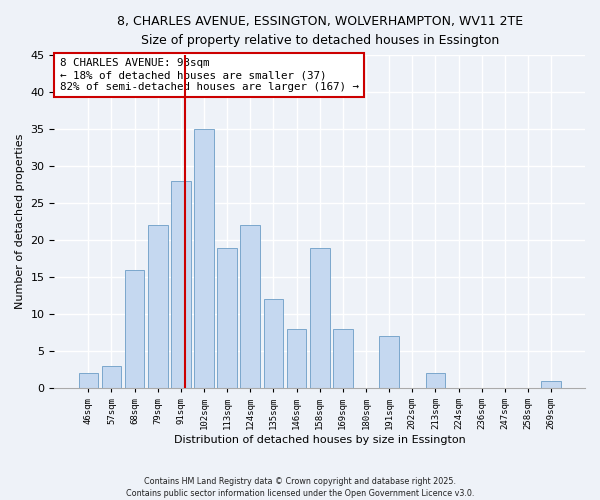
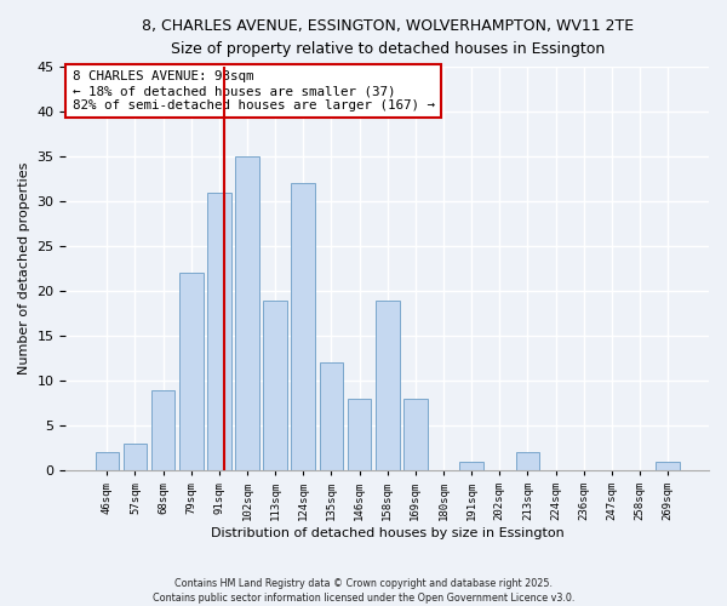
68sqm: 16 -> 9
91sqm: 28 -> 31
124sqm: 22 -> 32
191sqm: 7 -> 1
